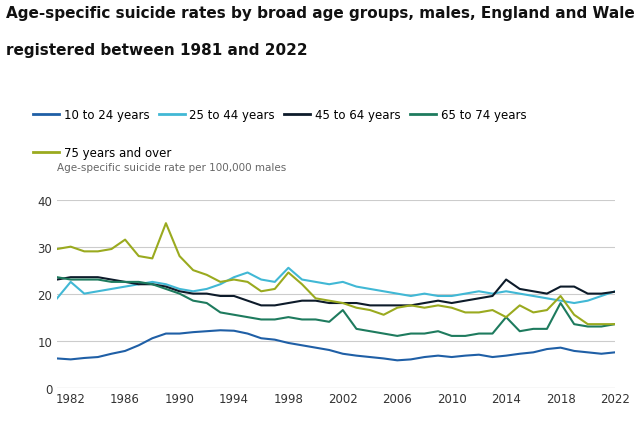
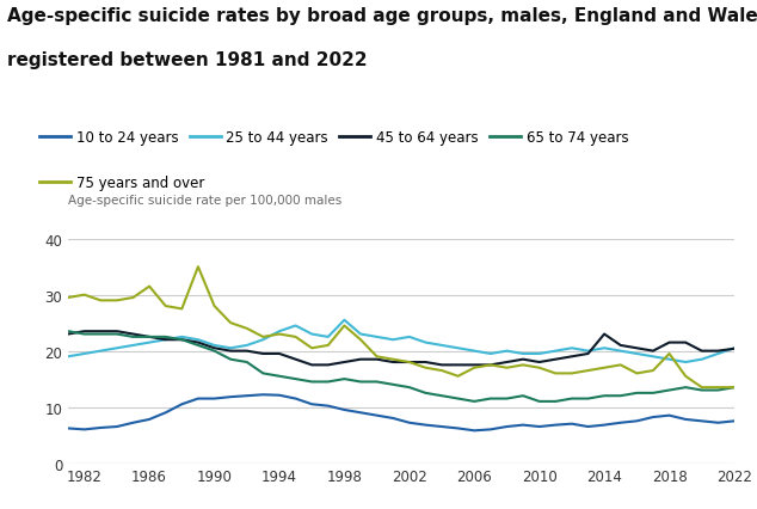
25 to 44 years/1982: 22.5 -> 19.5
65 to 74 years/2002: 16.5 -> 13.5
65 to 74 years/2014: 15.0 -> 12.0
75 years and over/2014: 15.0 -> 17.0
65 to 74 years/2018: 18.0 -> 13.0
